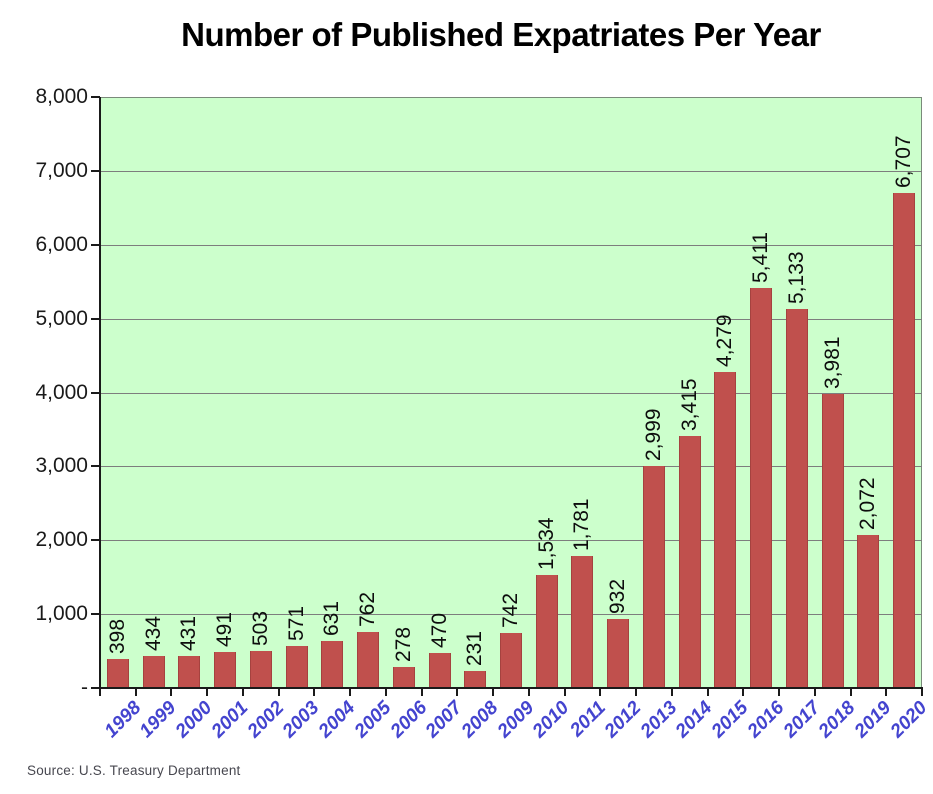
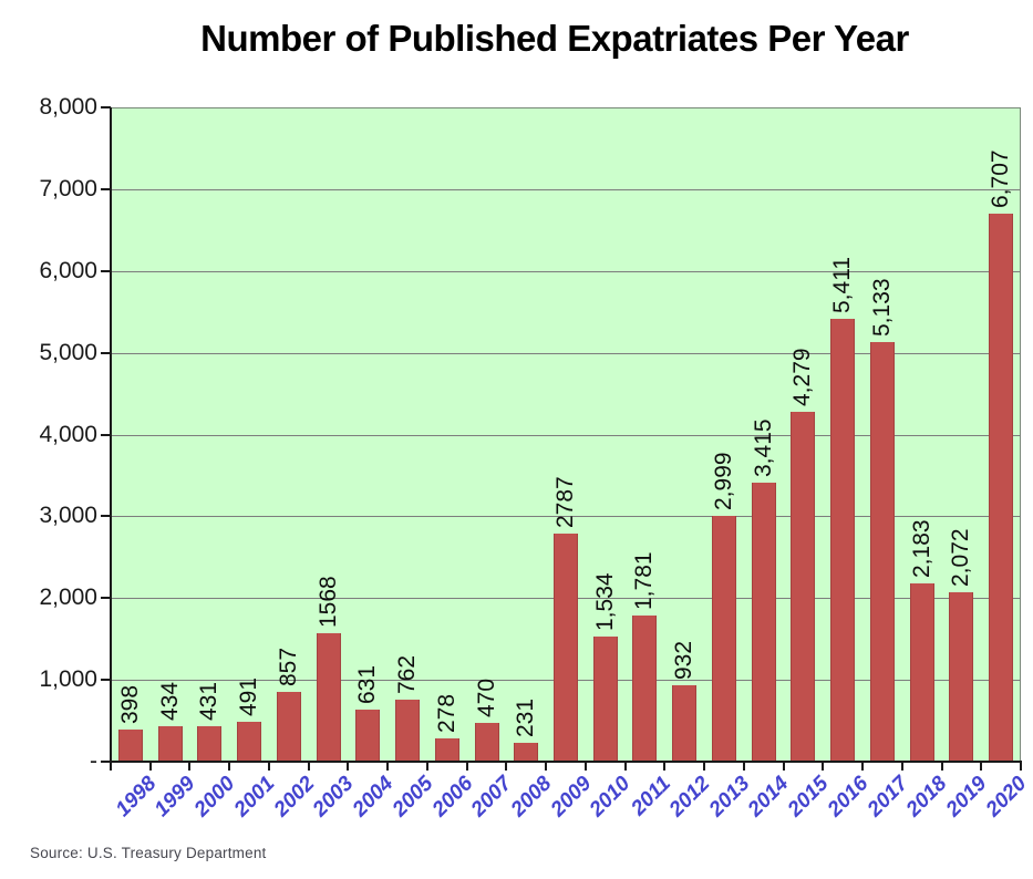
2002: 503 -> 857
2003: 571 -> 1568
2009: 742 -> 2787
2018: 3,981 -> 2,183
